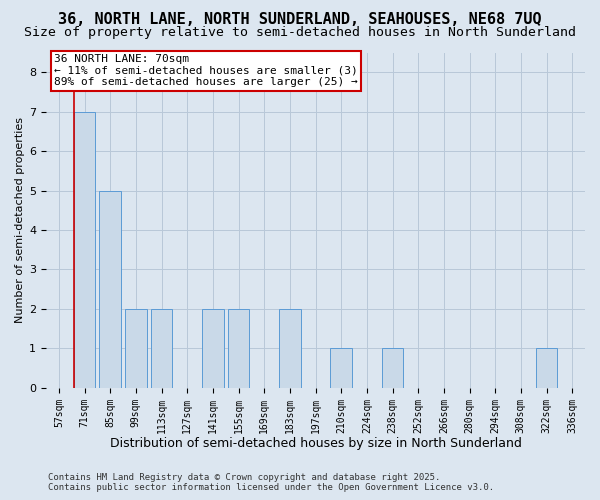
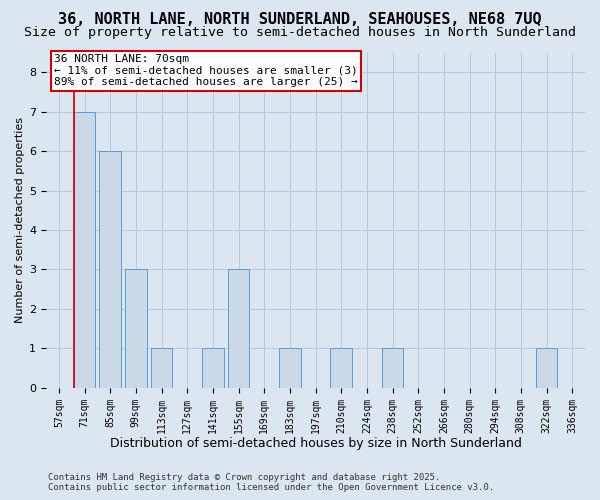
85sqm: 5 -> 6
99sqm: 2 -> 3
113sqm: 2 -> 1
141sqm: 2 -> 1
155sqm: 2 -> 3
183sqm: 2 -> 1
